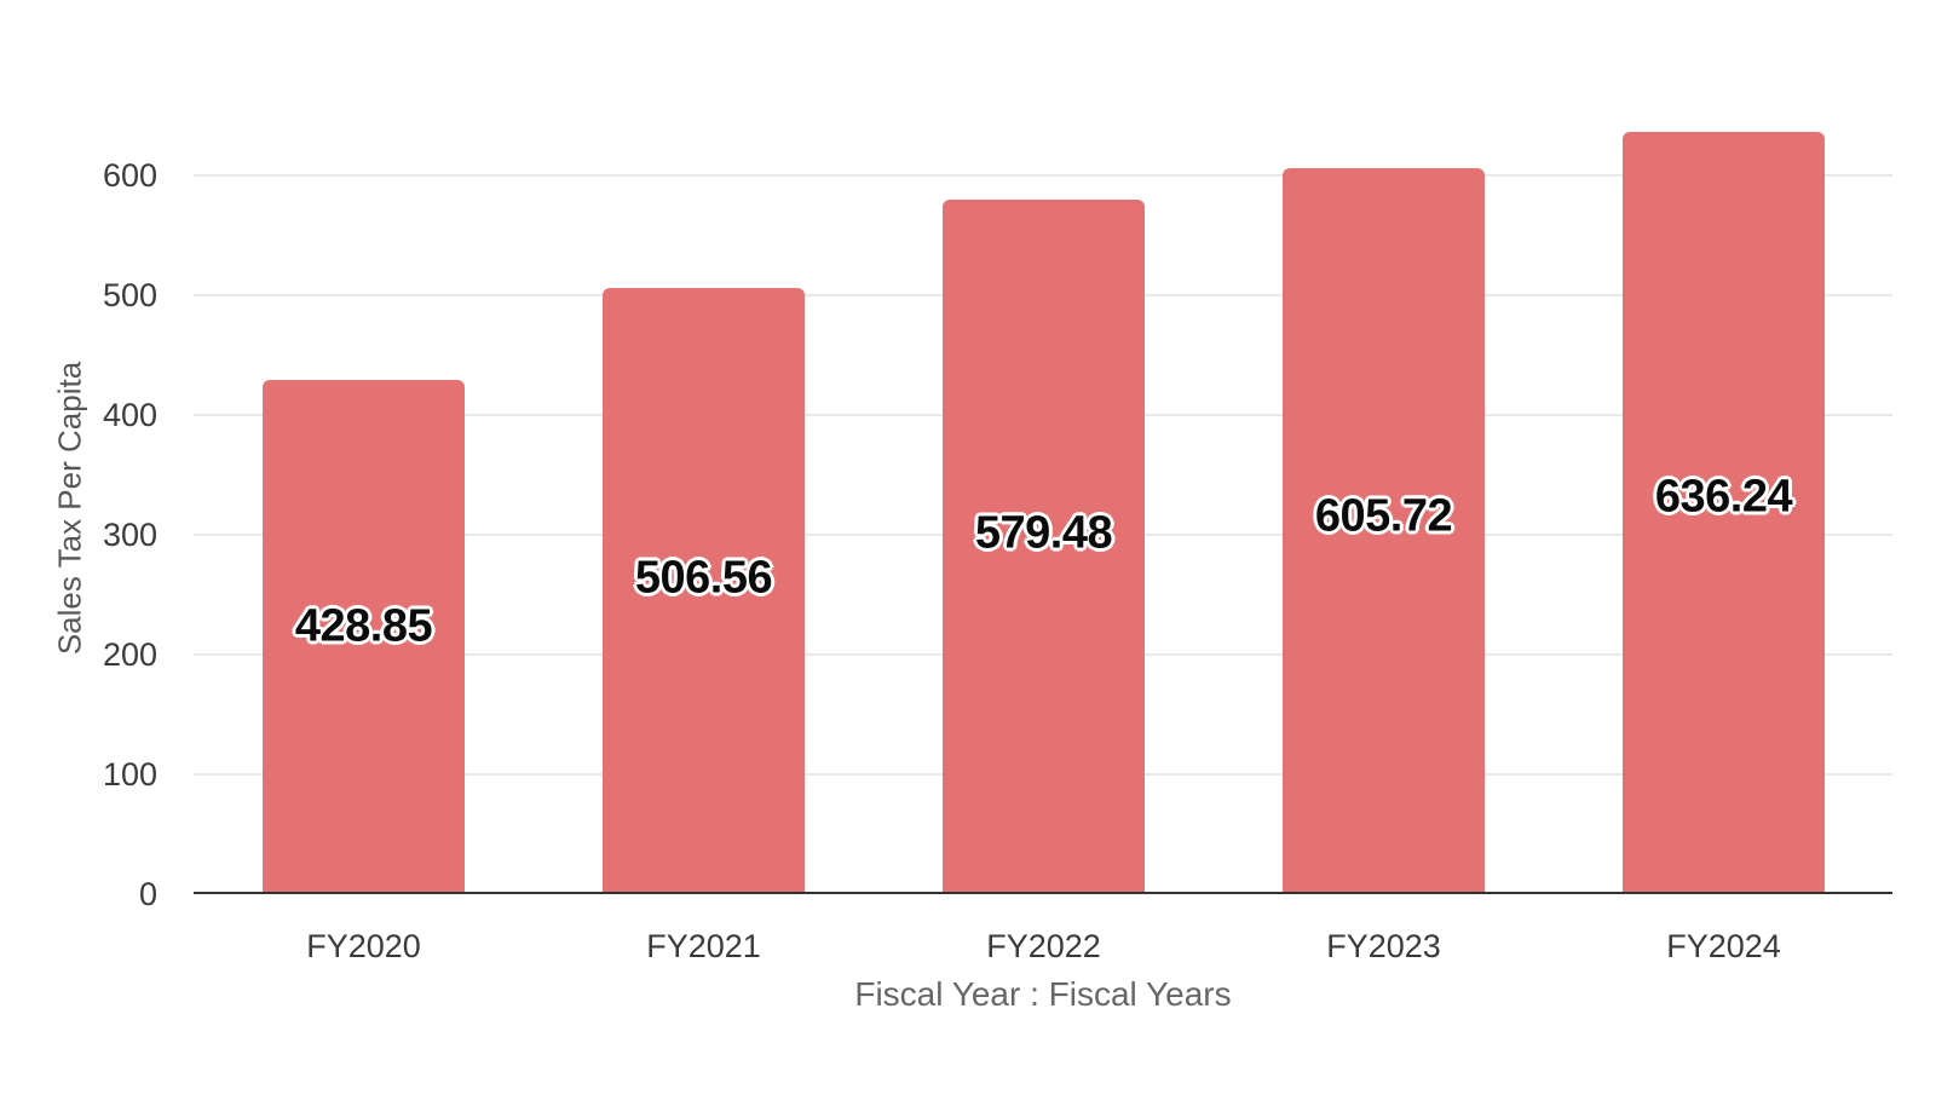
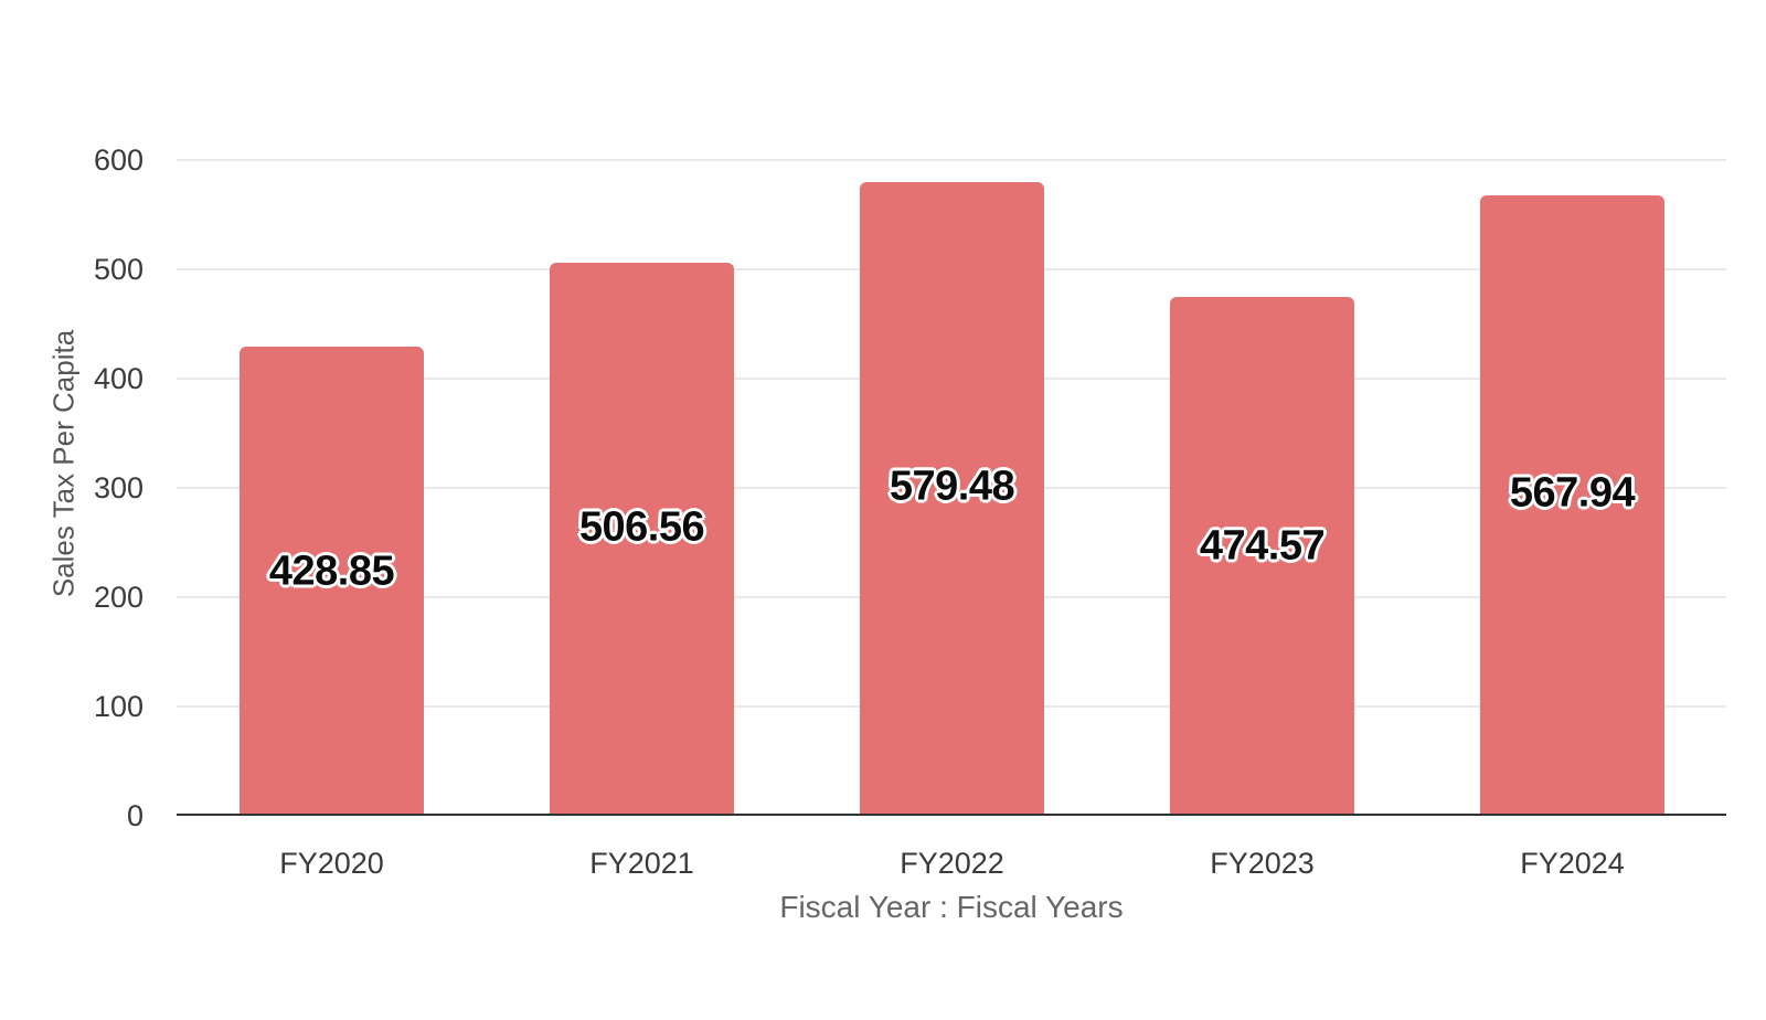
FY2023: 605.72 -> 474.57
FY2024: 636.24 -> 567.94
